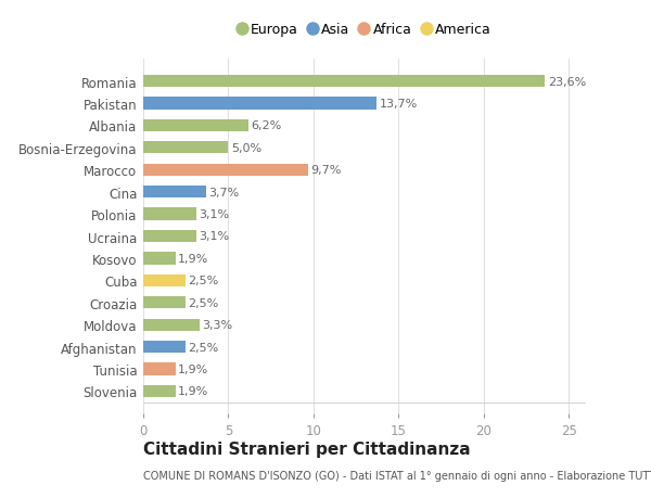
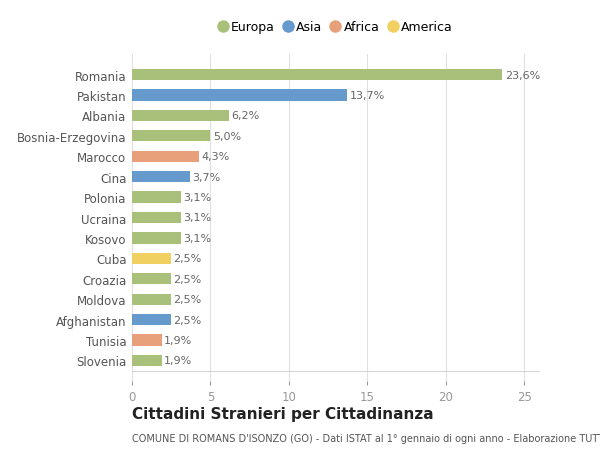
Marocco: 9,7% -> 4,3%
Kosovo: 1,9% -> 3,1%
Moldova: 3,3% -> 2,5%
